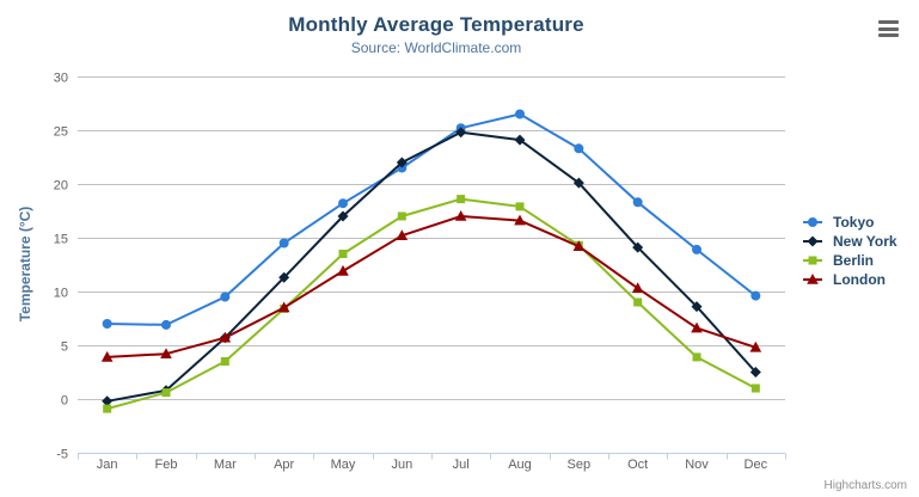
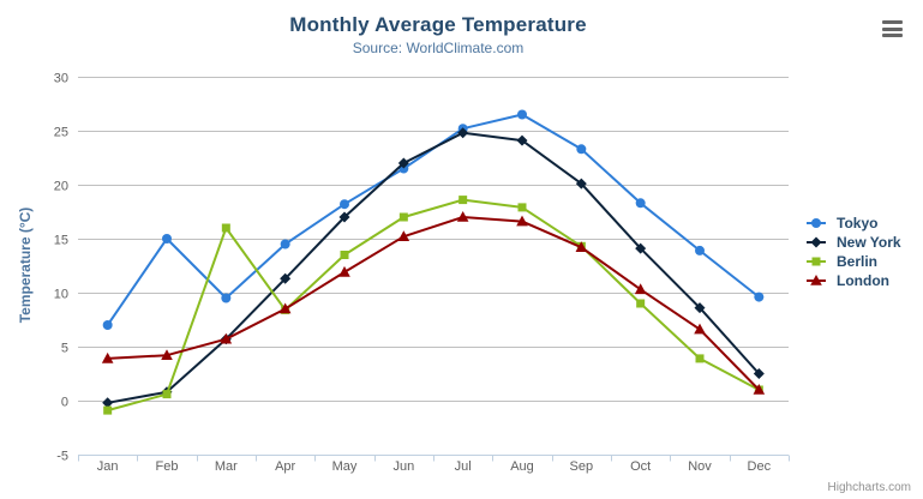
Tokyo/Feb: 7 -> 15
Berlin/Mar: 4 -> 16
London/Dec: 5 -> 1
